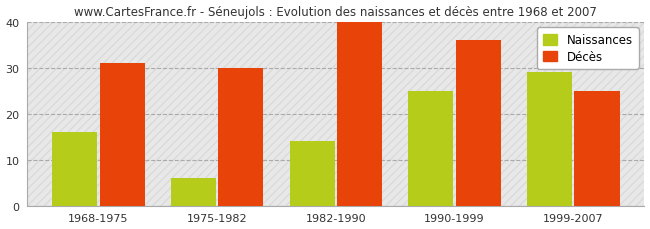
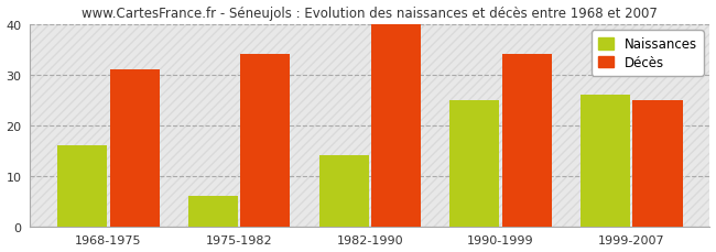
Décès/1975-1982: 30 -> 34
Décès/1990-1999: 36 -> 34
Naissances/1999-2007: 29 -> 26
